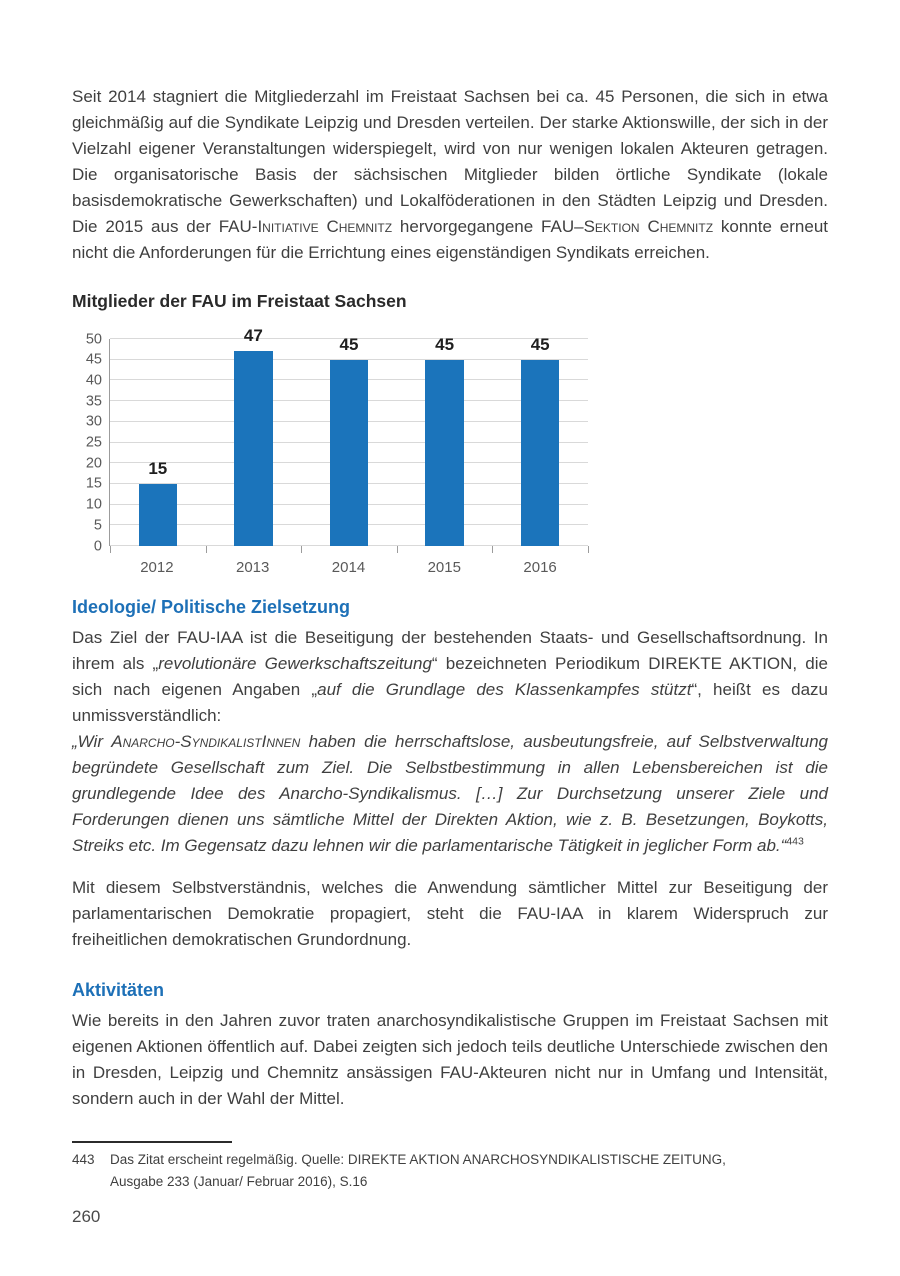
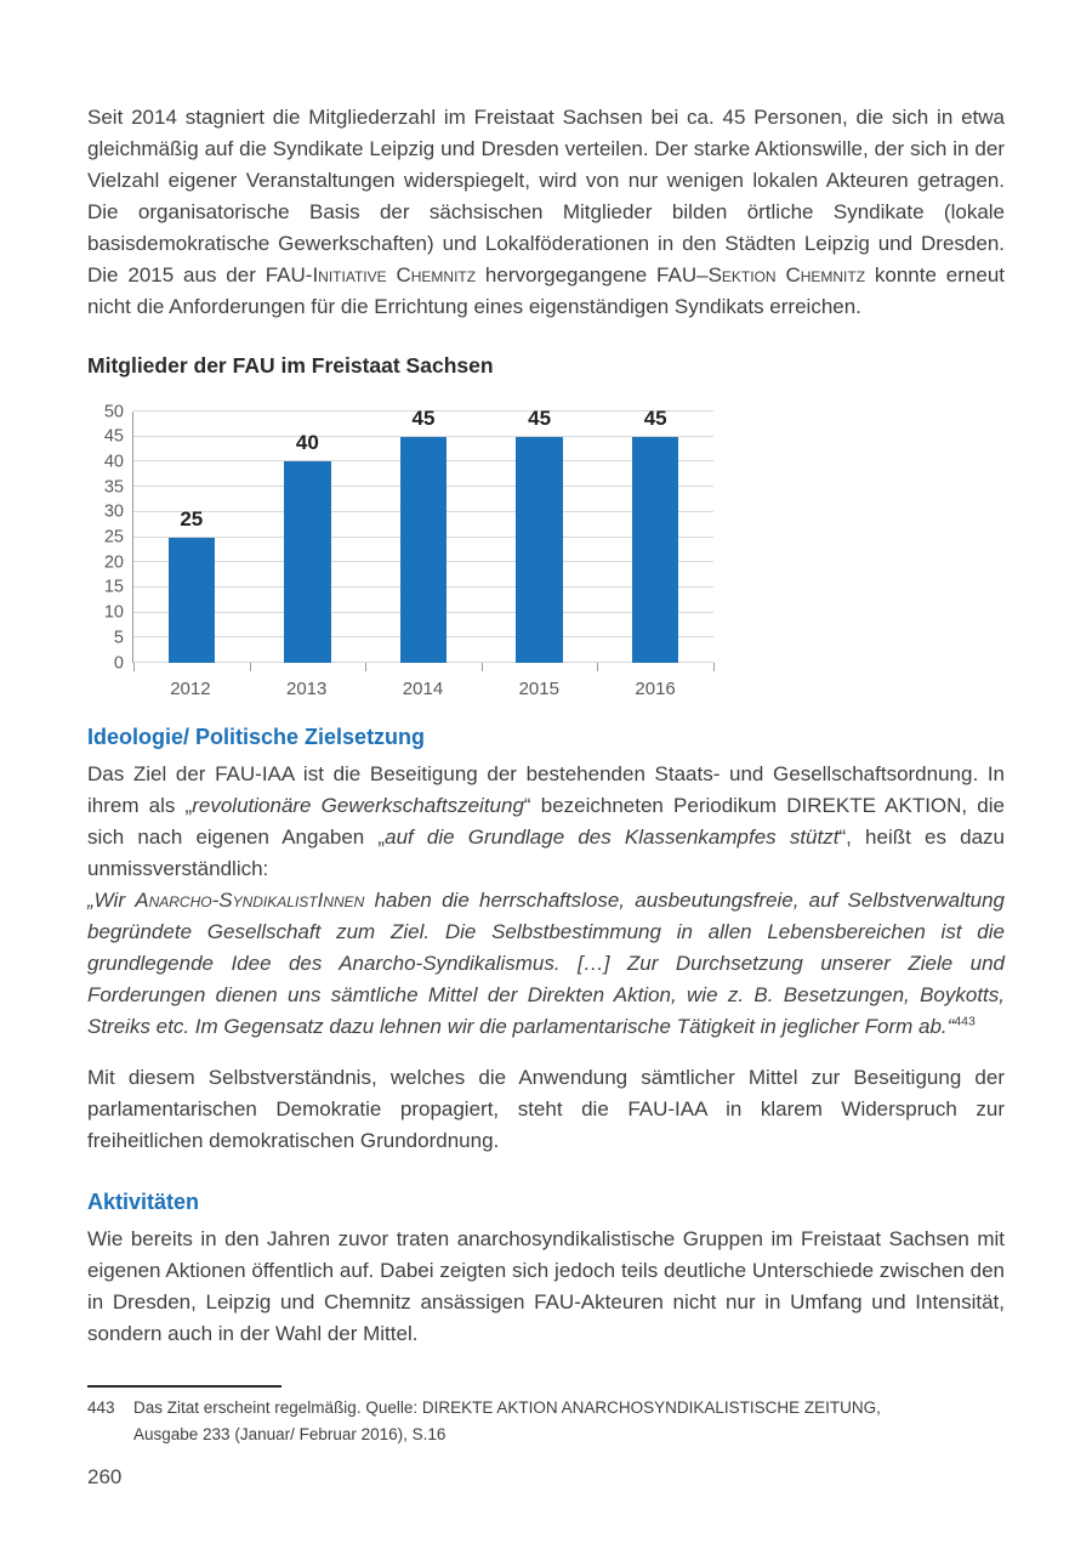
2012: 15 -> 25
2013: 47 -> 40
